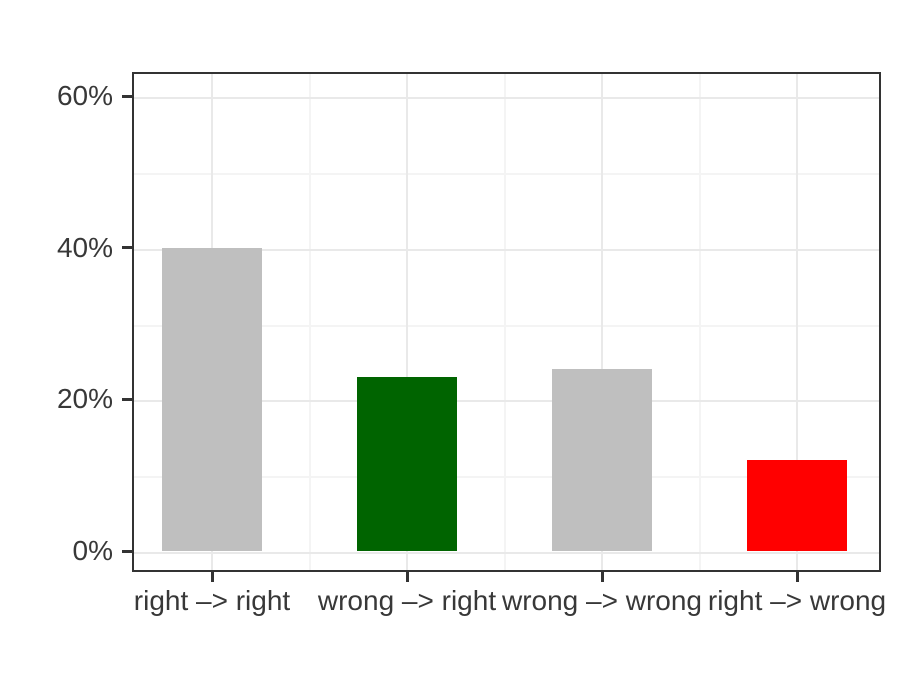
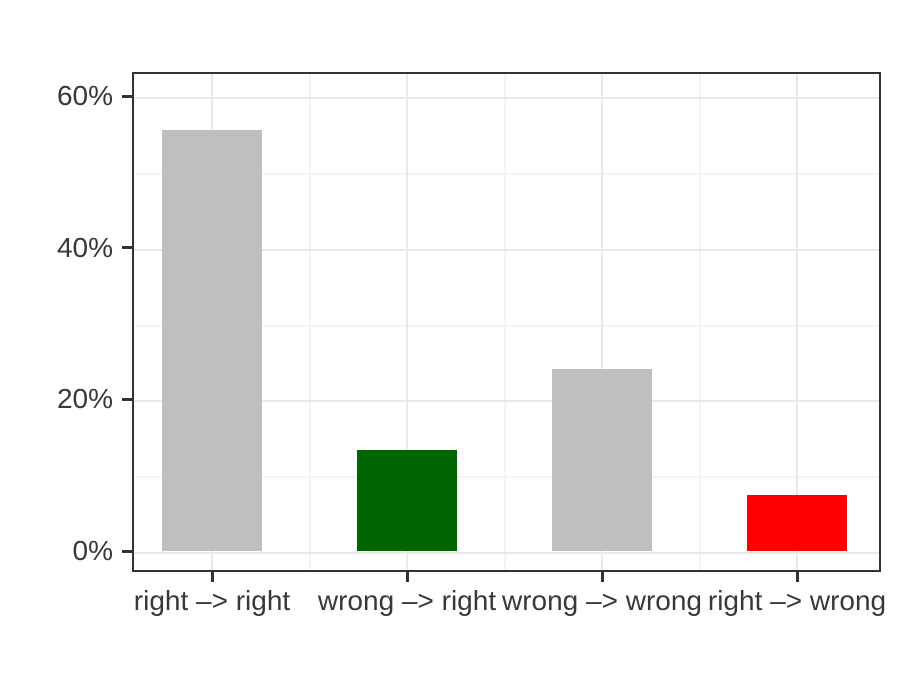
right –> right: 40% -> 56%
wrong –> right: 23% -> 13%
right –> wrong: 12% -> 7%
